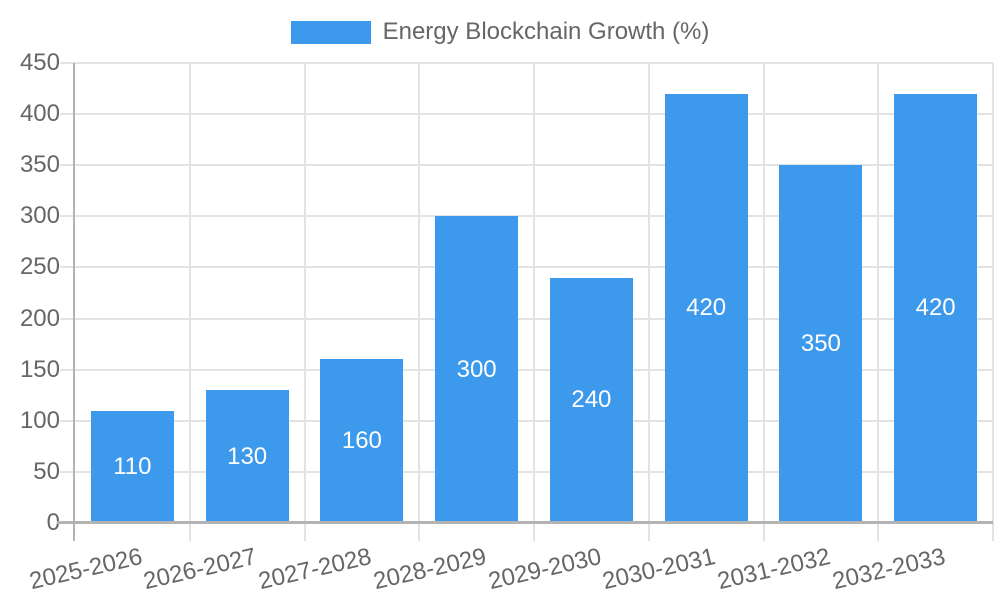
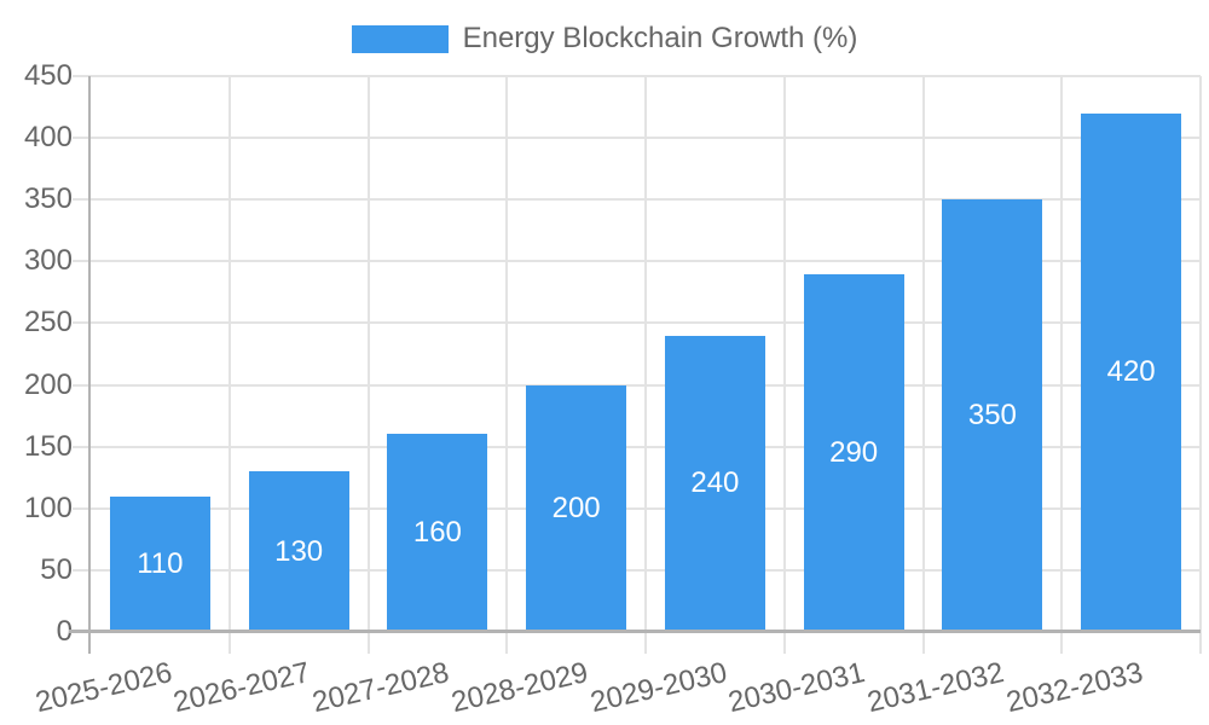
2028-2029: 300 -> 200
2030-2031: 420 -> 290
